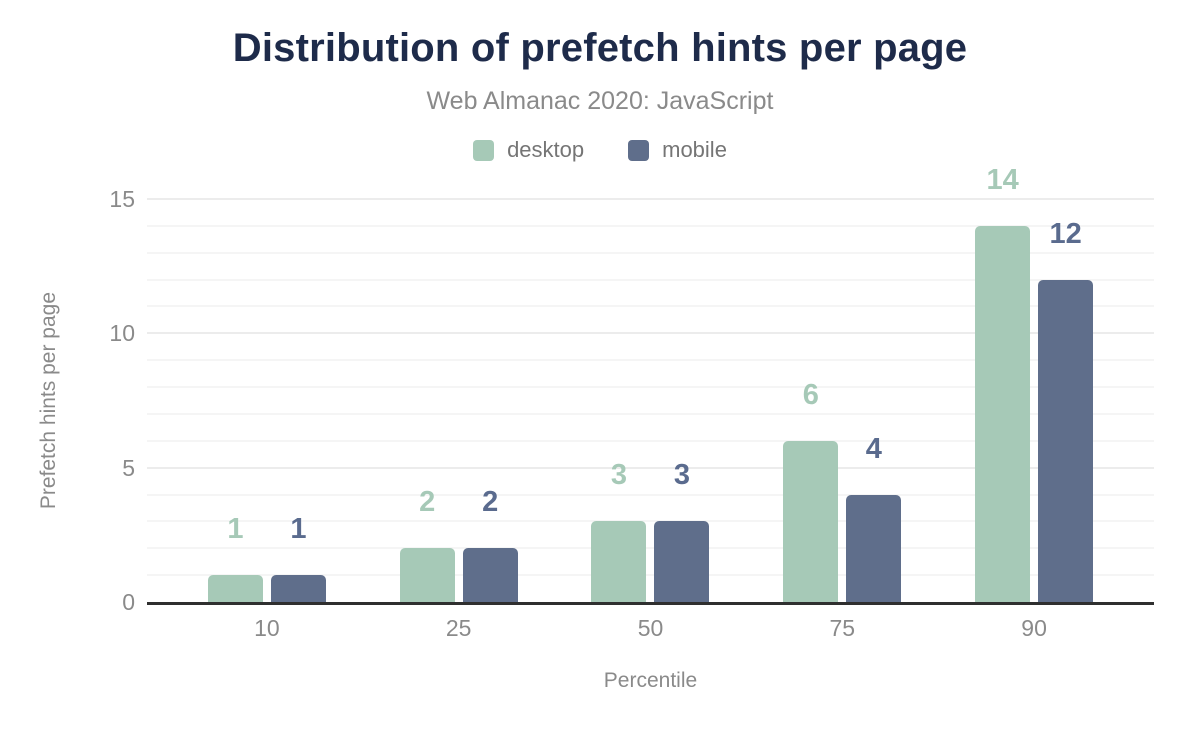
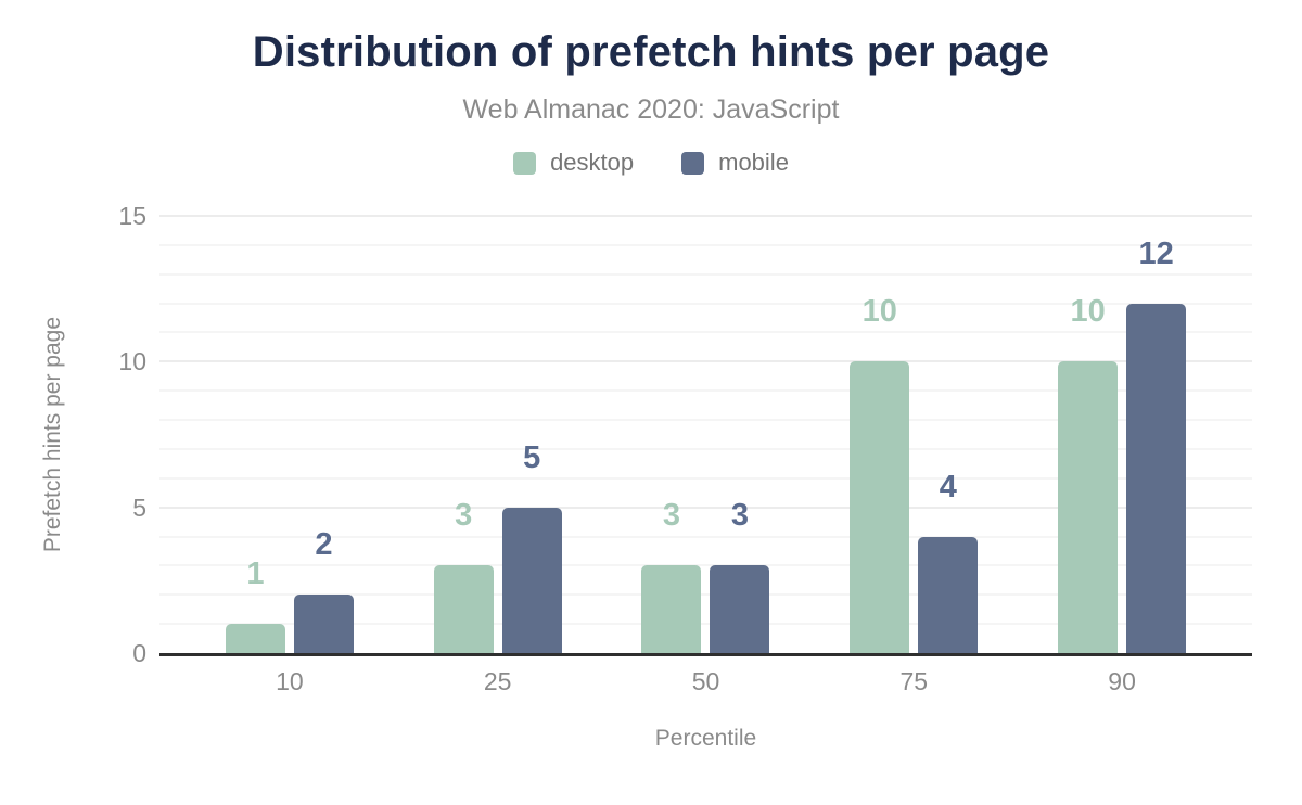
mobile/10: 1 -> 2
desktop/25: 2 -> 3
mobile/25: 2 -> 5
desktop/75: 6 -> 10
desktop/90: 14 -> 10
